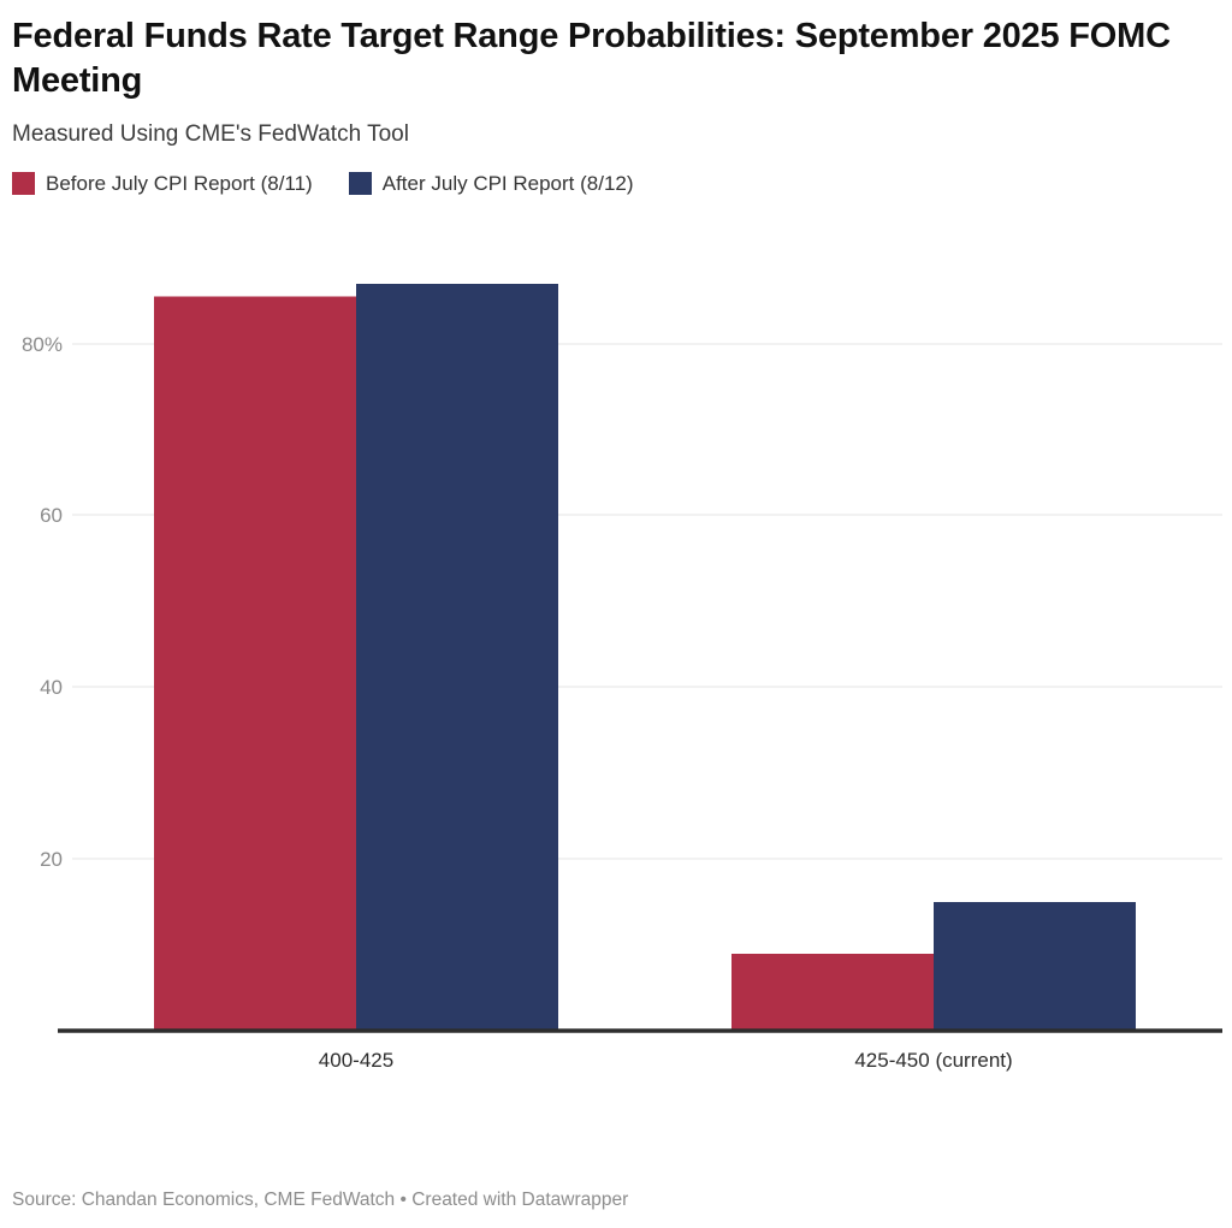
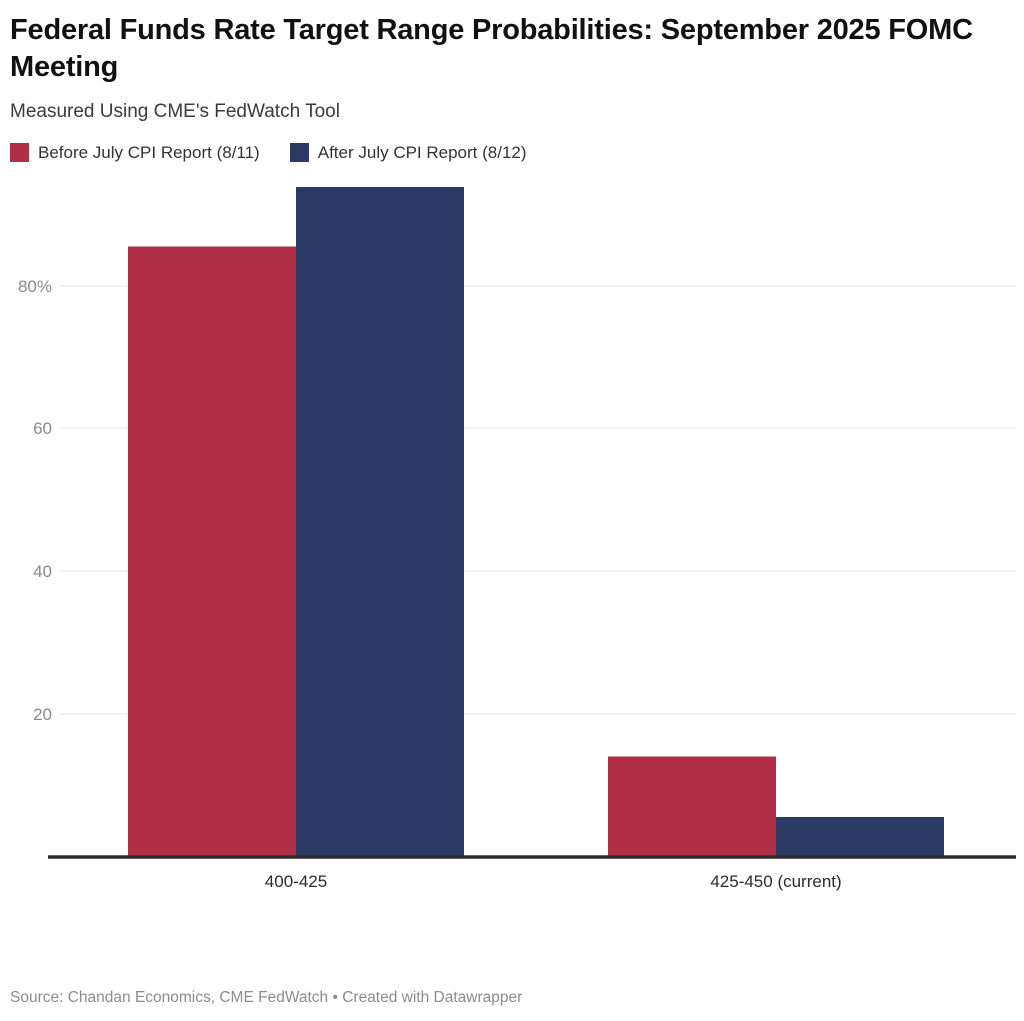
After July CPI Report (8/12)/400-425: 87% -> 94%
Before July CPI Report (8/11)/425-450 (current): 9% -> 14%
After July CPI Report (8/12)/425-450 (current): 15% -> 6%
